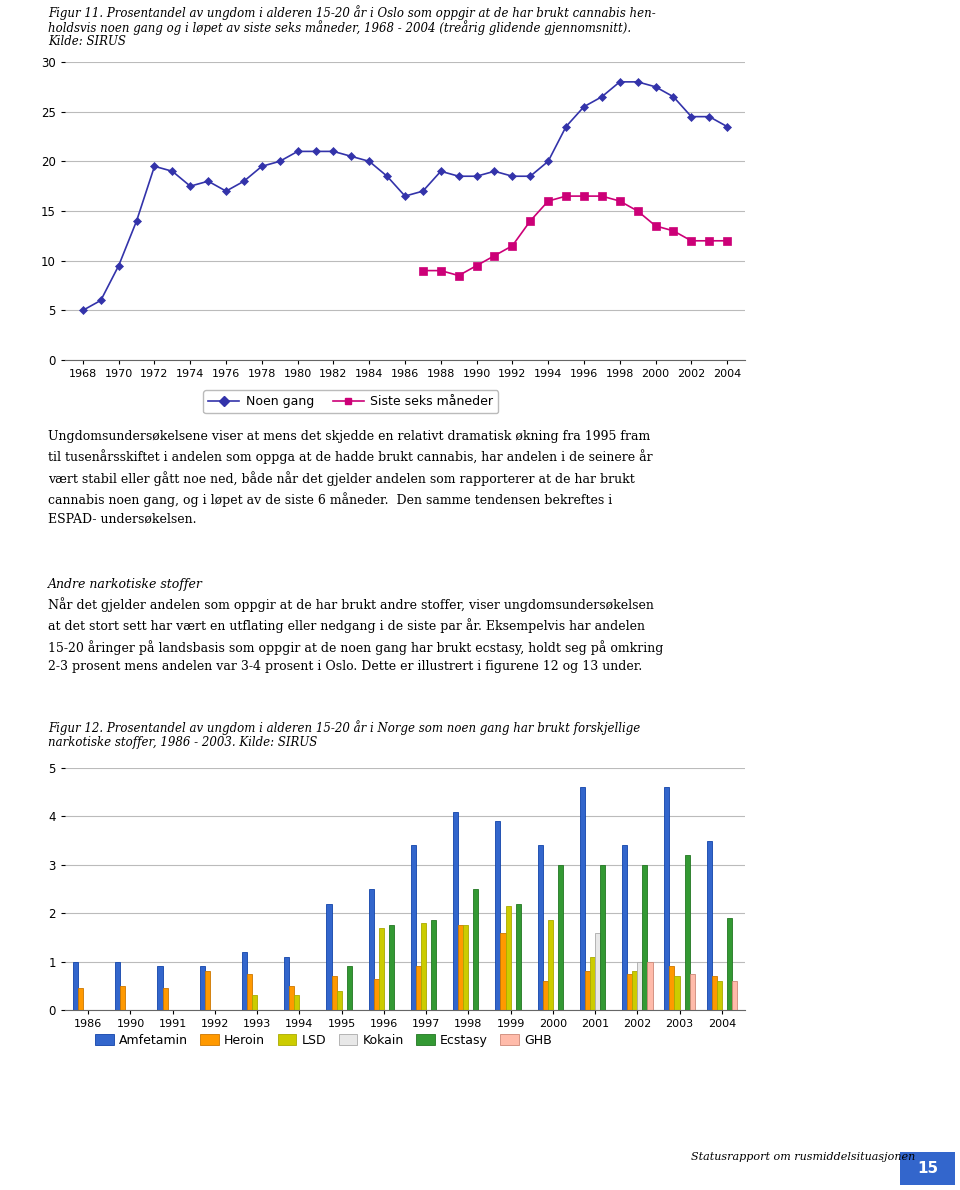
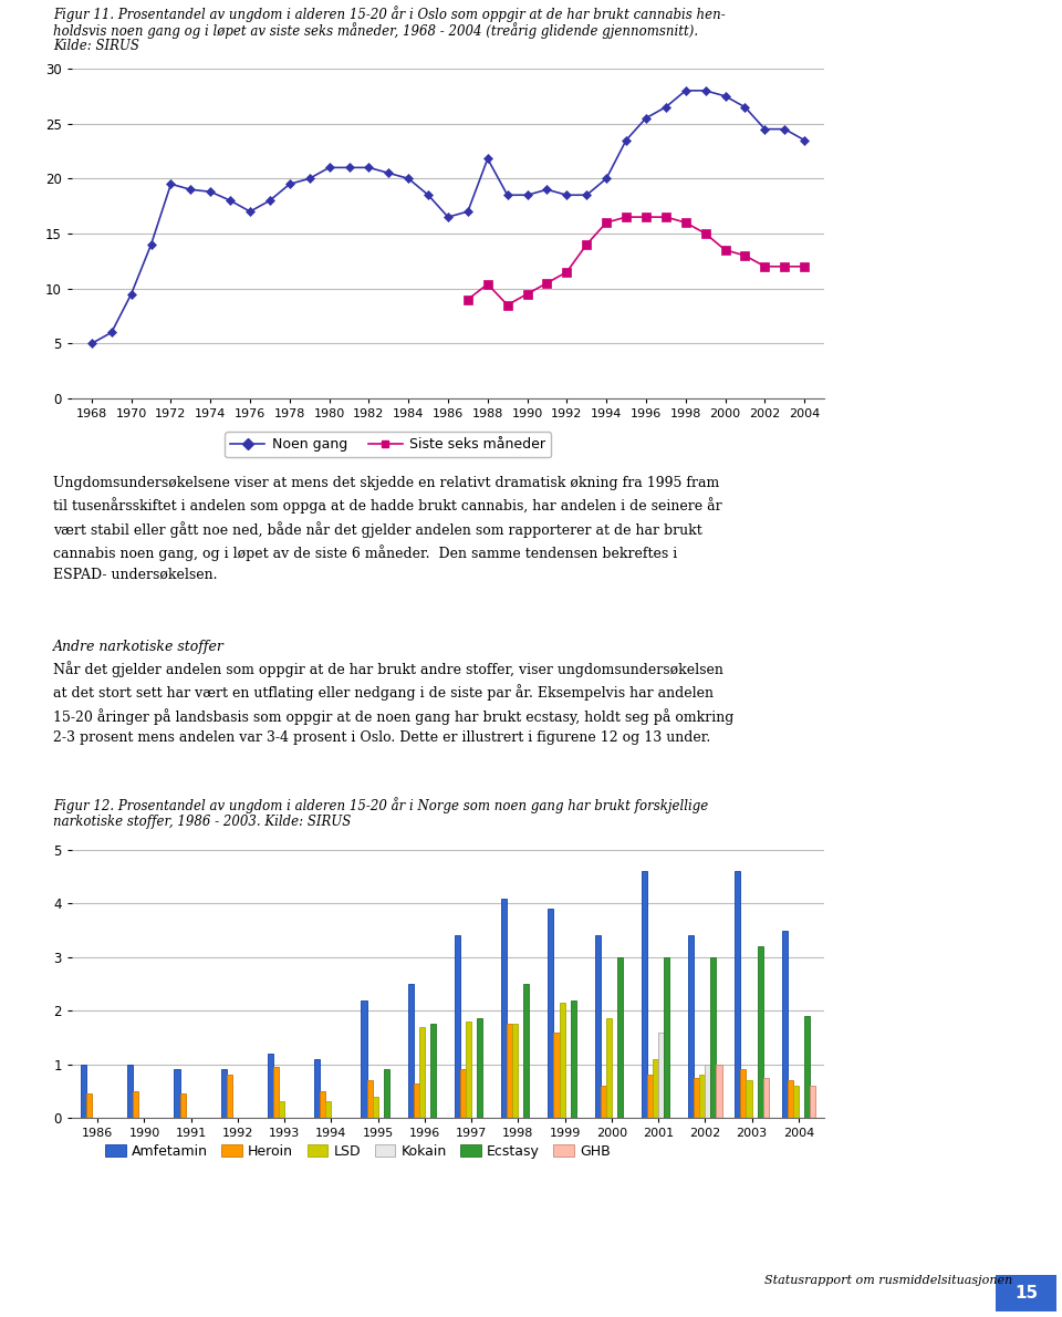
Noen gang/1974: 17.5 -> 18.8
Noen gang/1988: 19.0 -> 21.8
Siste seks måneder/1988: 9.0 -> 10.4
Heroin/1993: 0.75 -> 0.95
